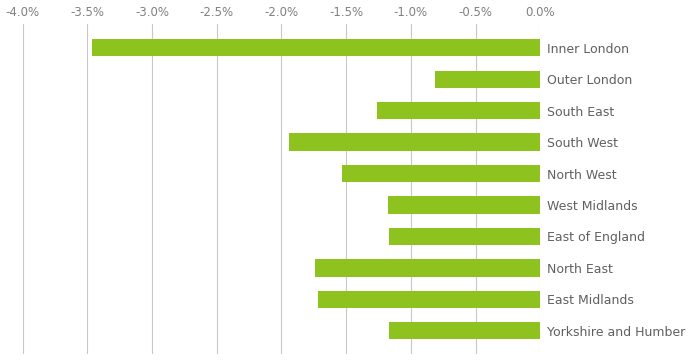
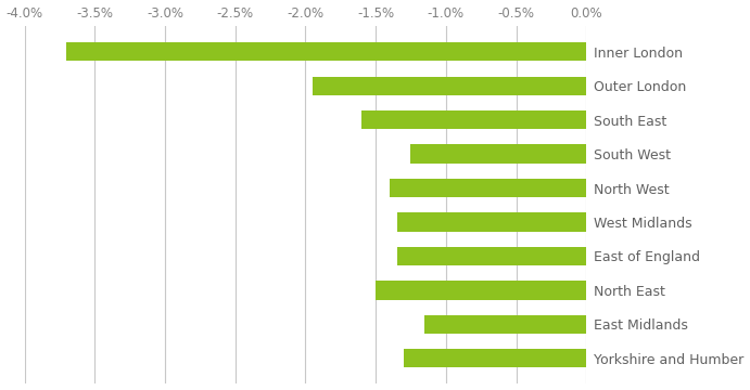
Inner London: -3.46% -> -3.70%
Outer London: -0.81% -> -1.95%
South East: -1.26% -> -1.60%
South West: -1.94% -> -1.25%
North West: -1.53% -> -1.40%
West Midlands: -1.18% -> -1.35%
East of England: -1.17% -> -1.35%
North East: -1.74% -> -1.50%
East Midlands: -1.72% -> -1.15%
Yorkshire and Humber: -1.17% -> -1.30%
